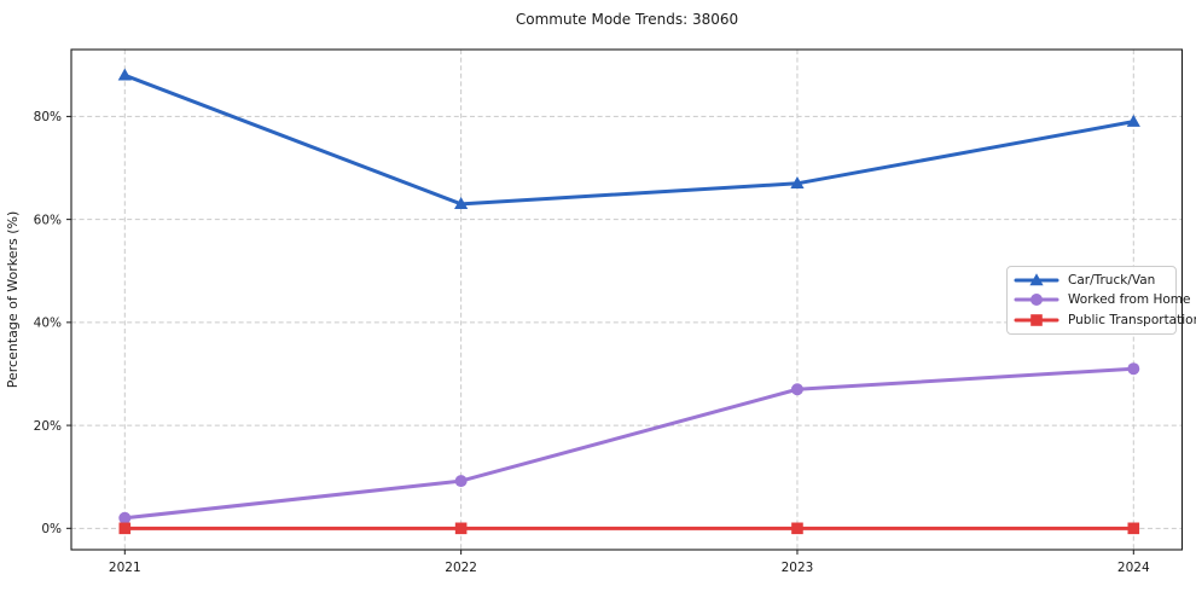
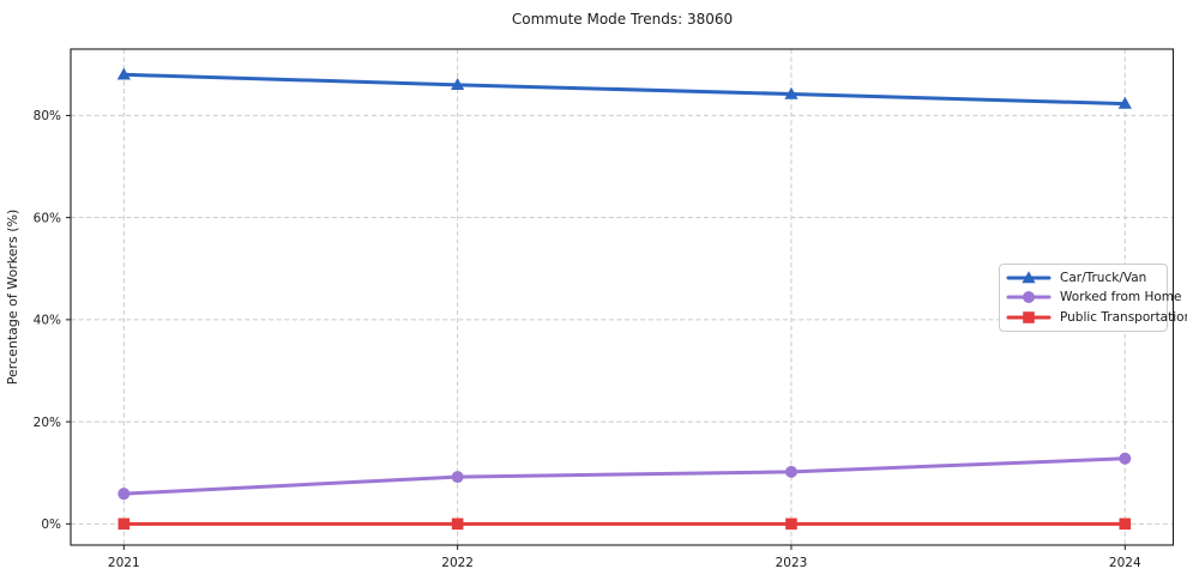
Worked from Home/2021: 2% -> 6%
Car/Truck/Van/2022: 63% -> 86%
Car/Truck/Van/2023: 67% -> 84%
Worked from Home/2023: 27% -> 10%
Car/Truck/Van/2024: 79% -> 82%
Worked from Home/2024: 31% -> 13%
